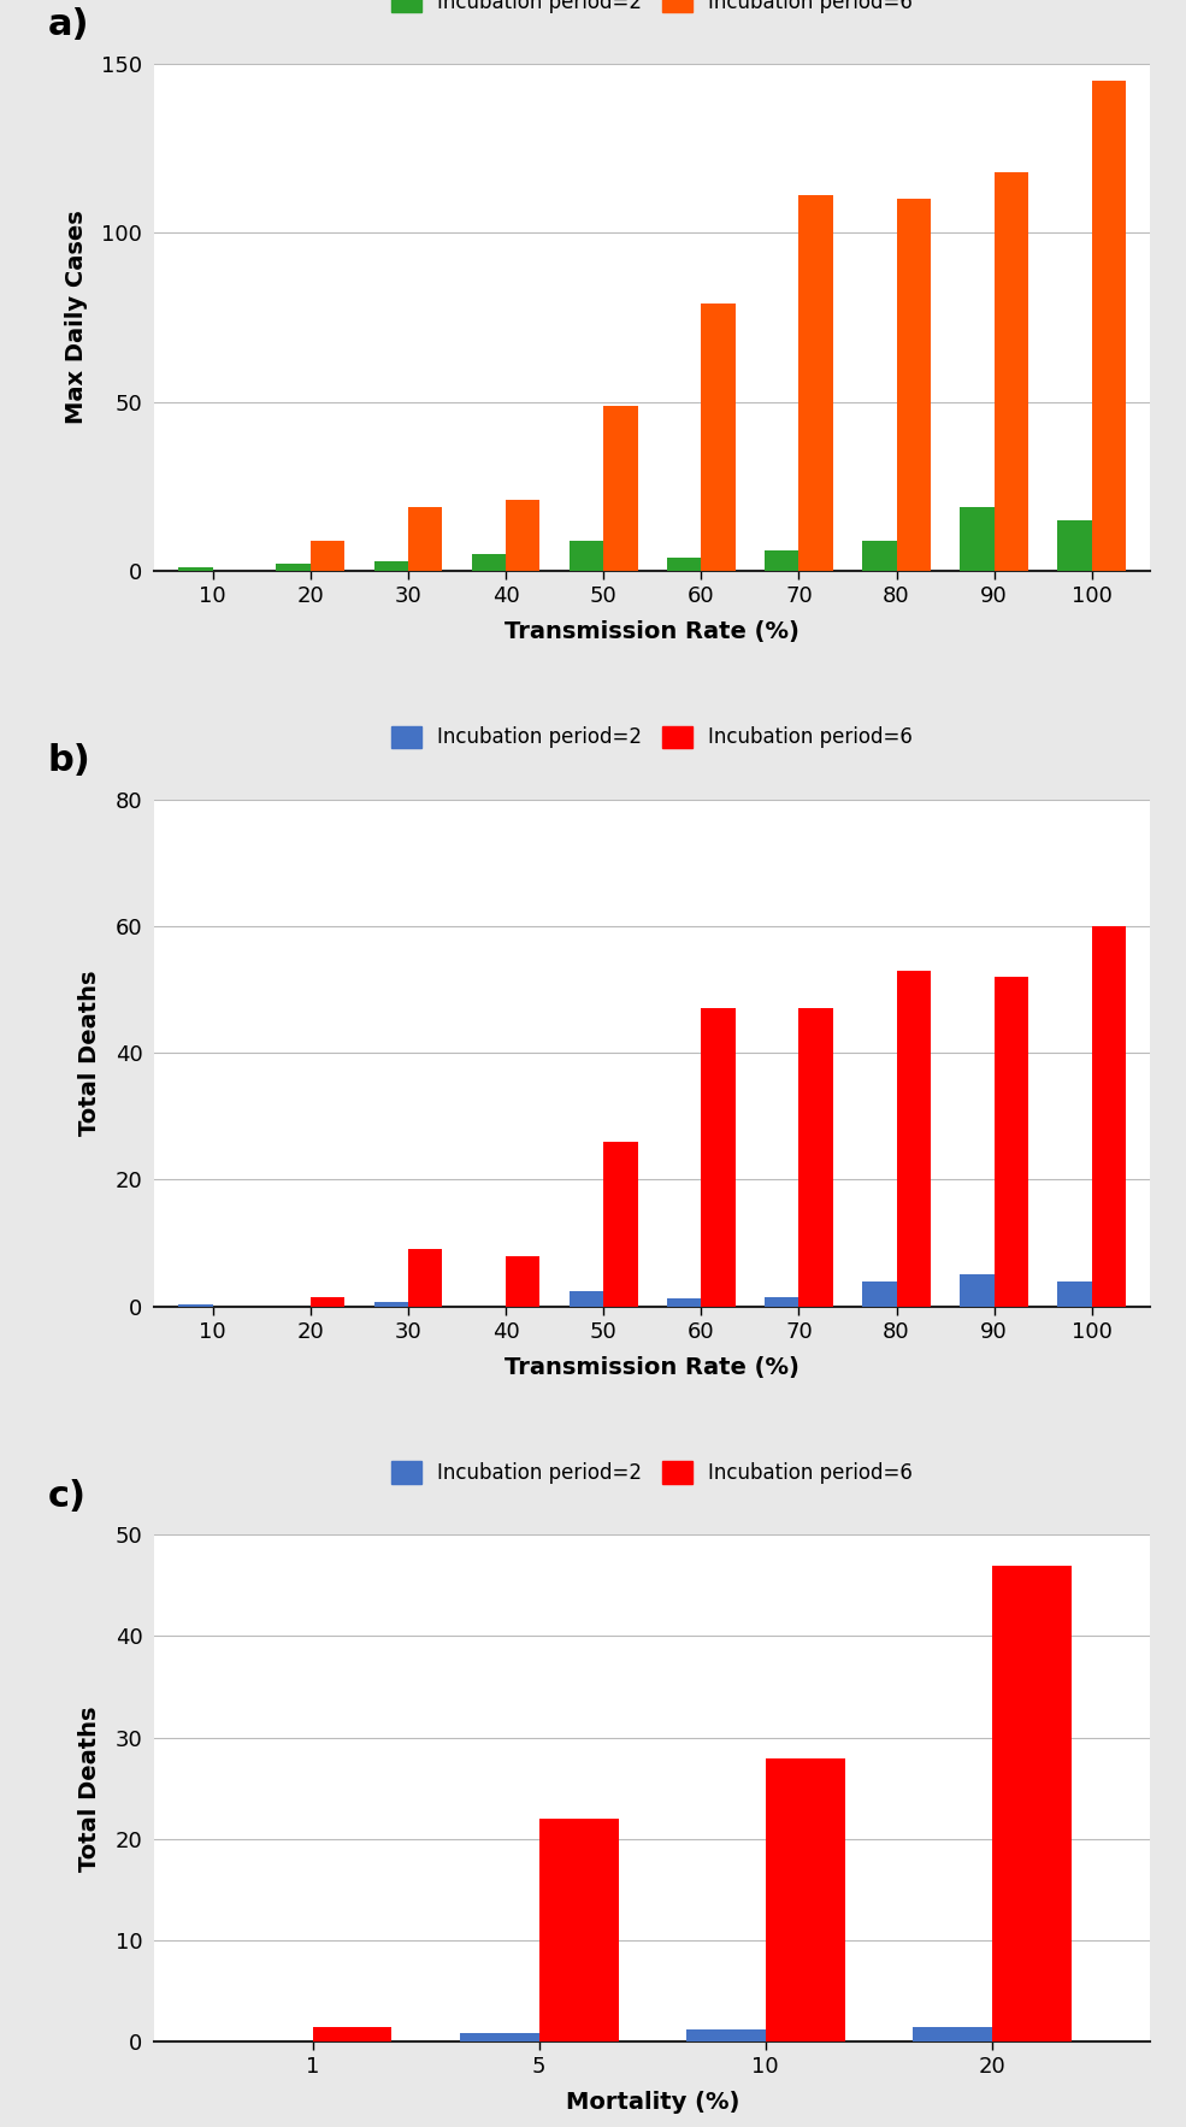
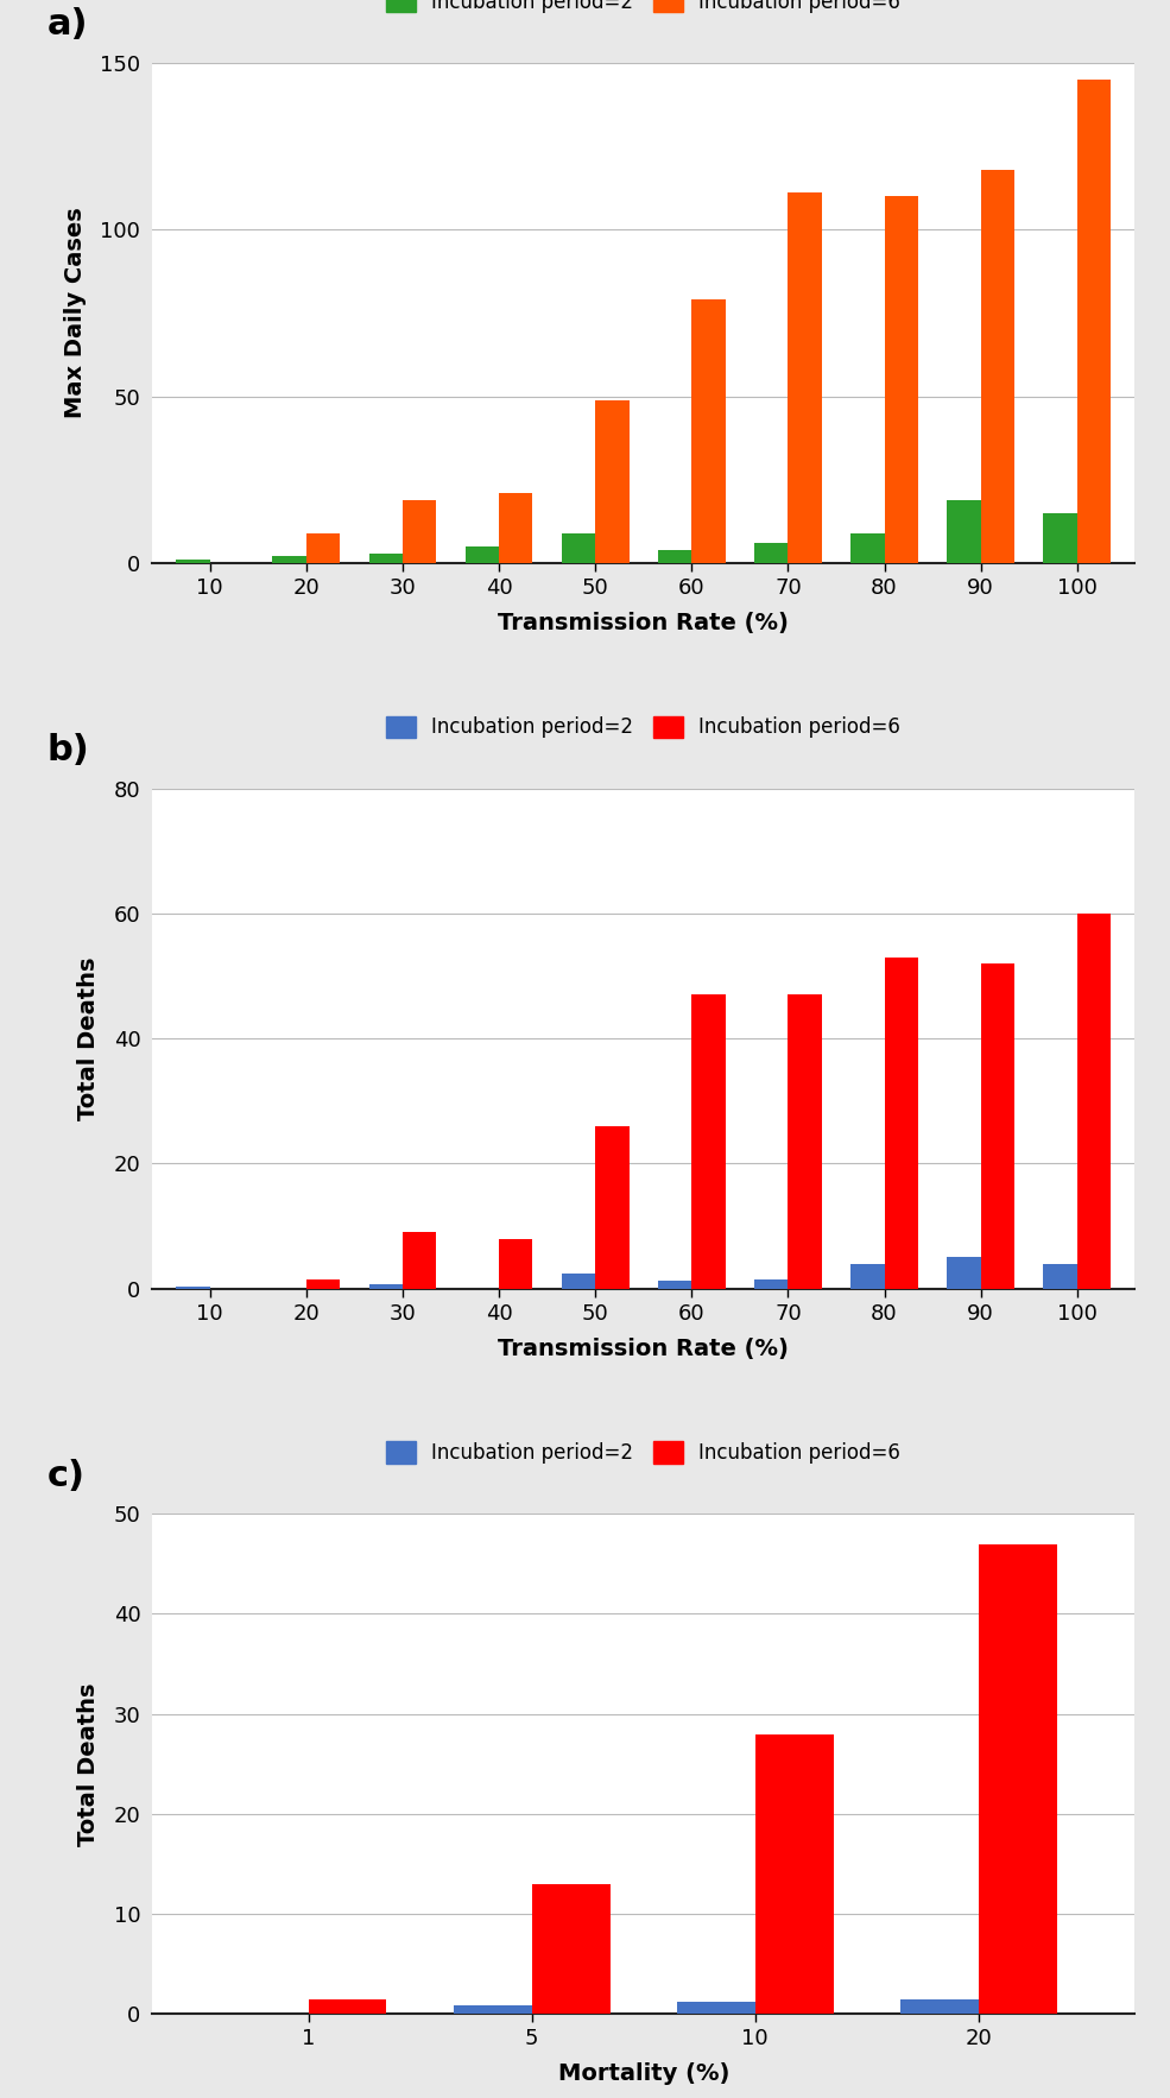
Incubation period=6/5: 22.0 -> 13.0
